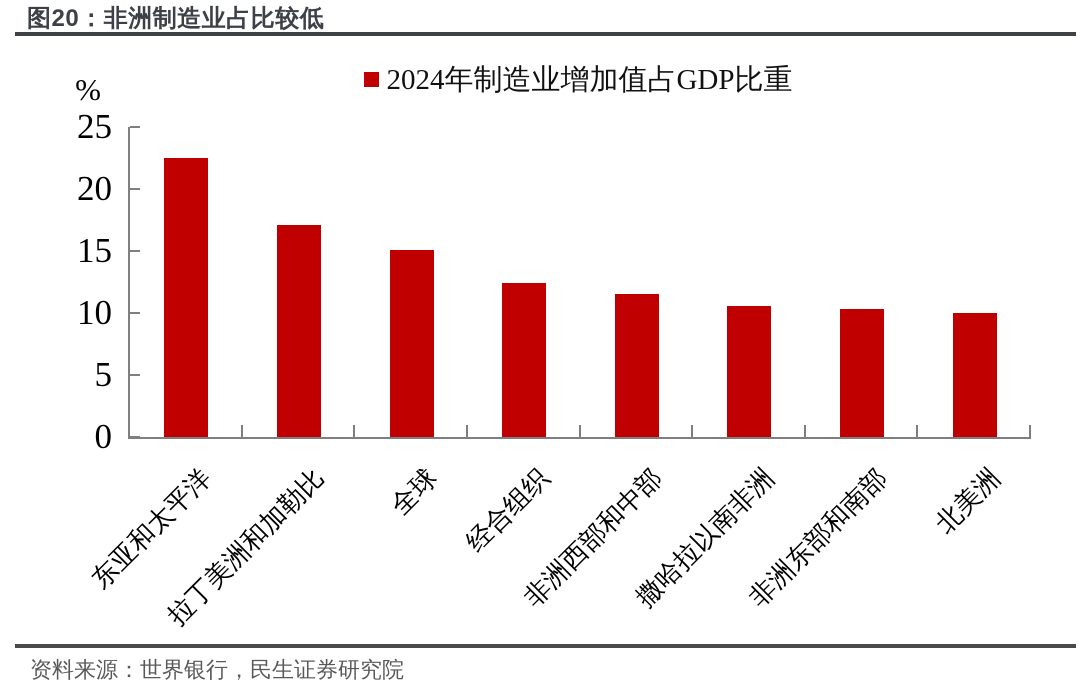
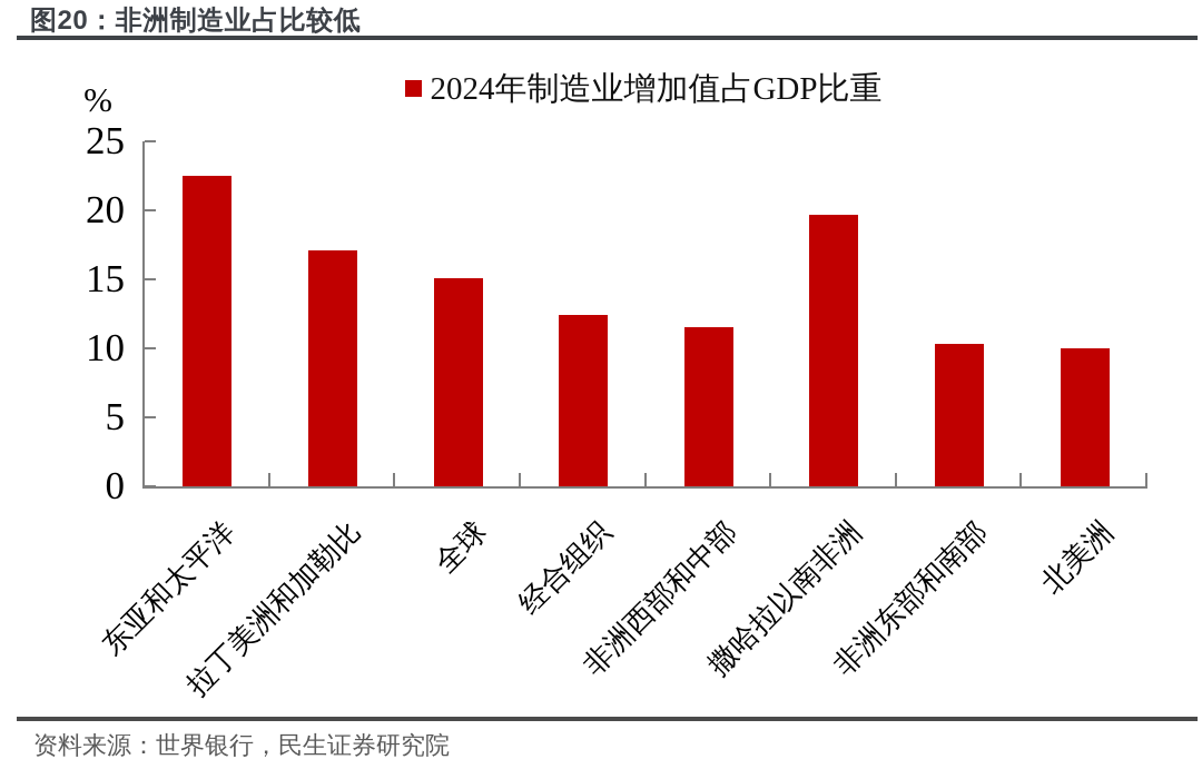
撒哈拉以南非洲: 10.6 -> 19.7
